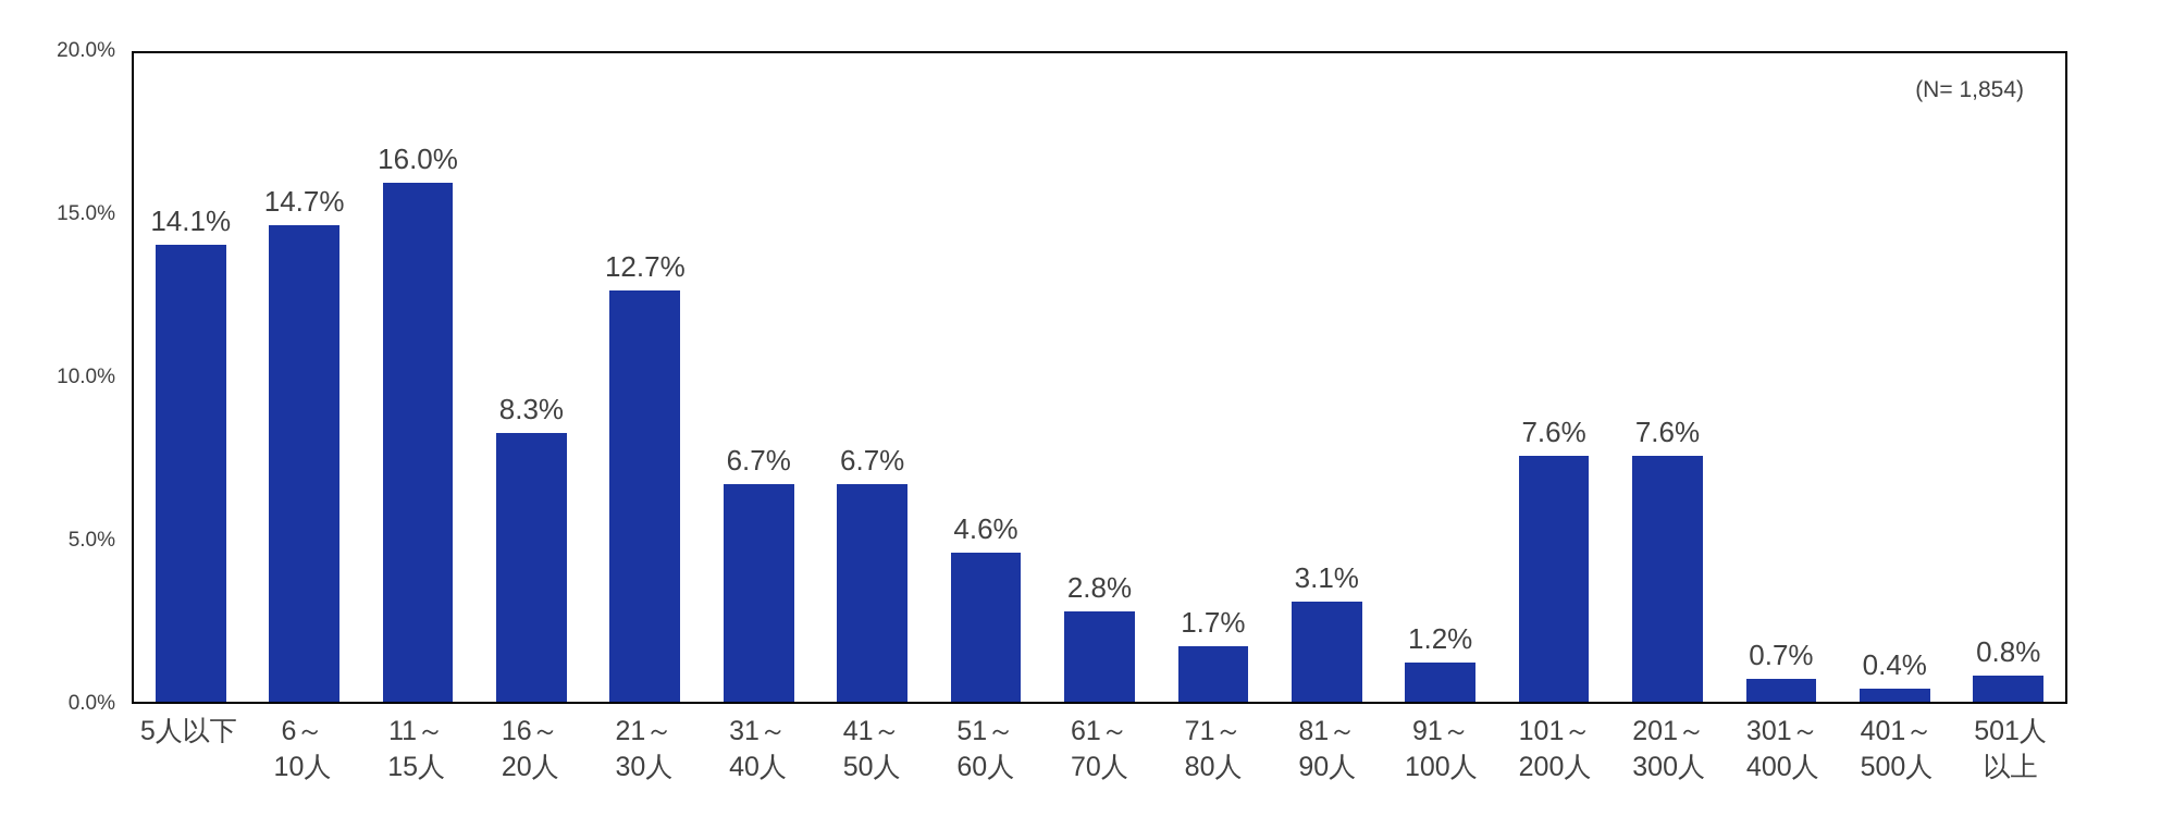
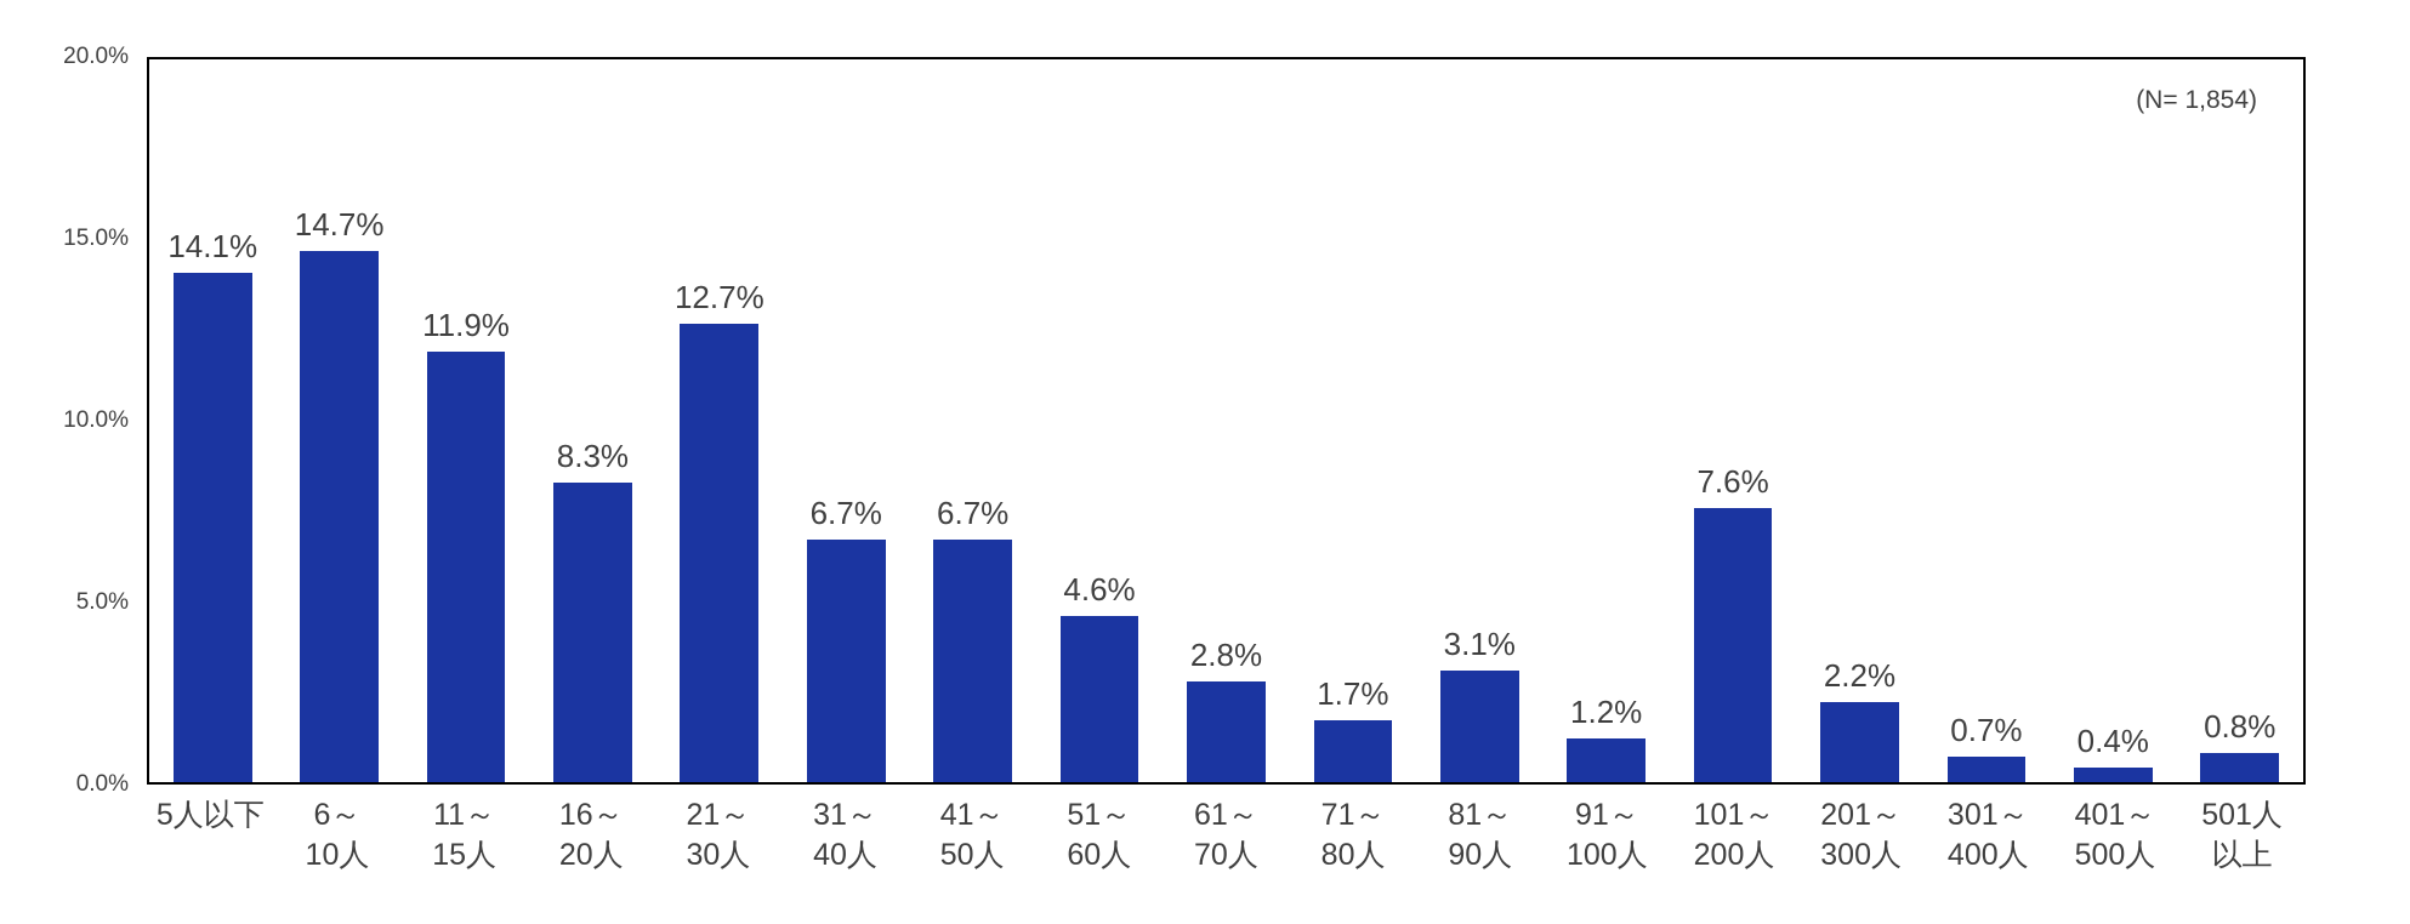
11～ 15人: 16.0% -> 11.9%
201～ 300人: 7.6% -> 2.2%
